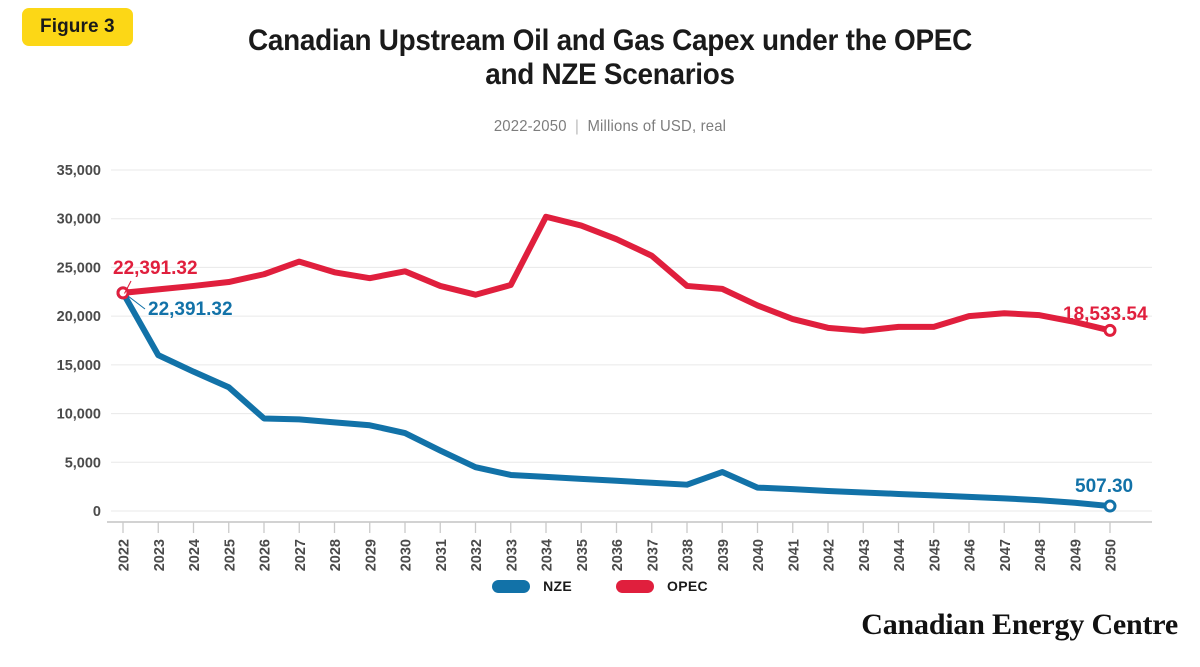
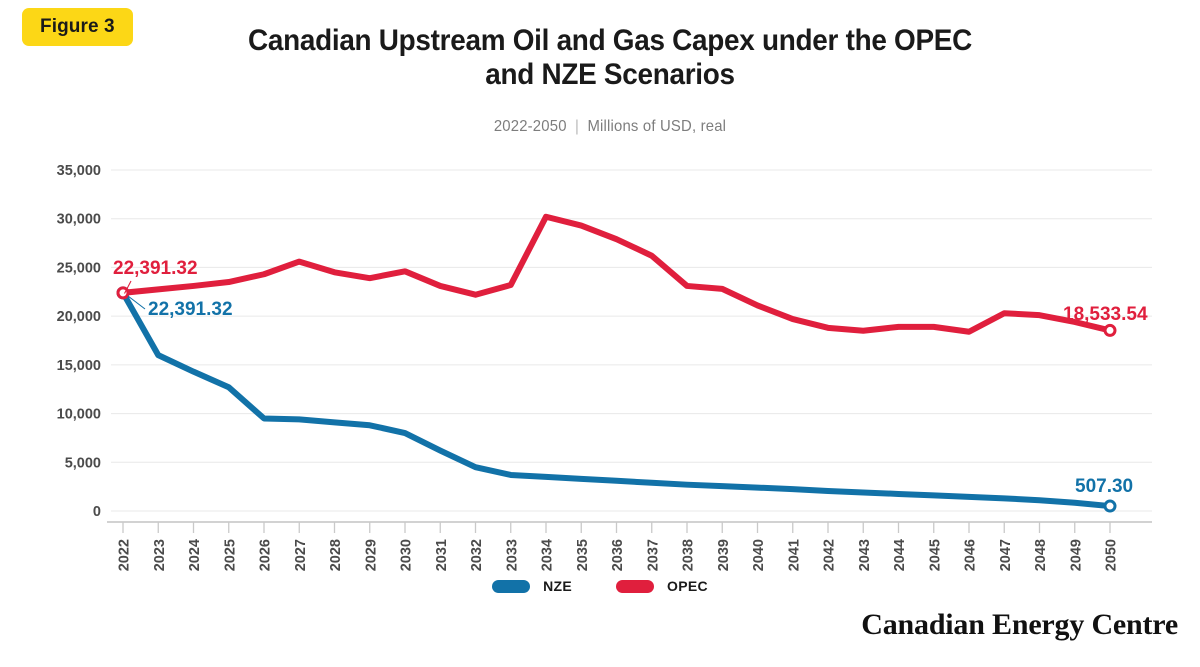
NZE/2039: 4000 -> 3000
OPEC/2046: 20000 -> 18000
